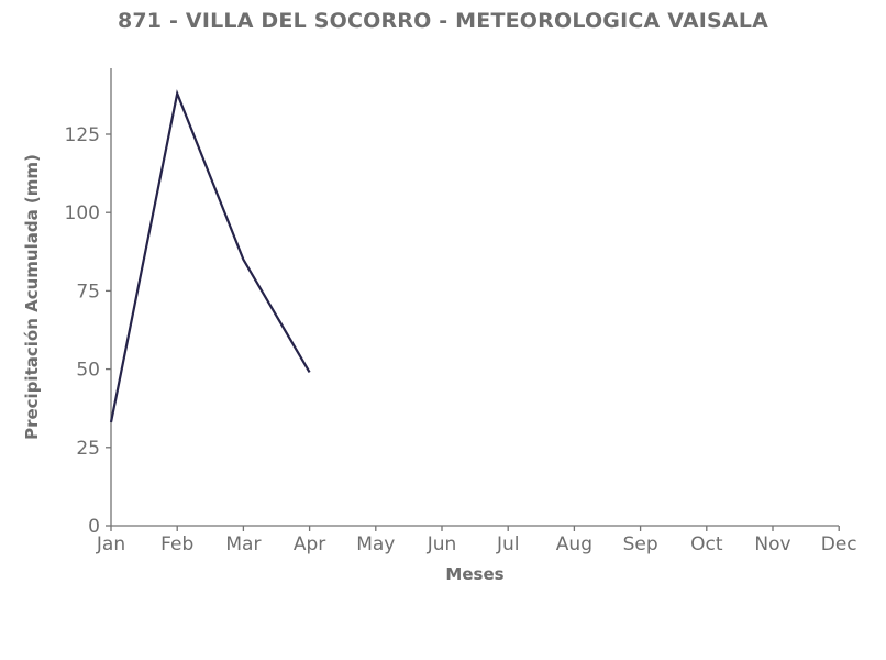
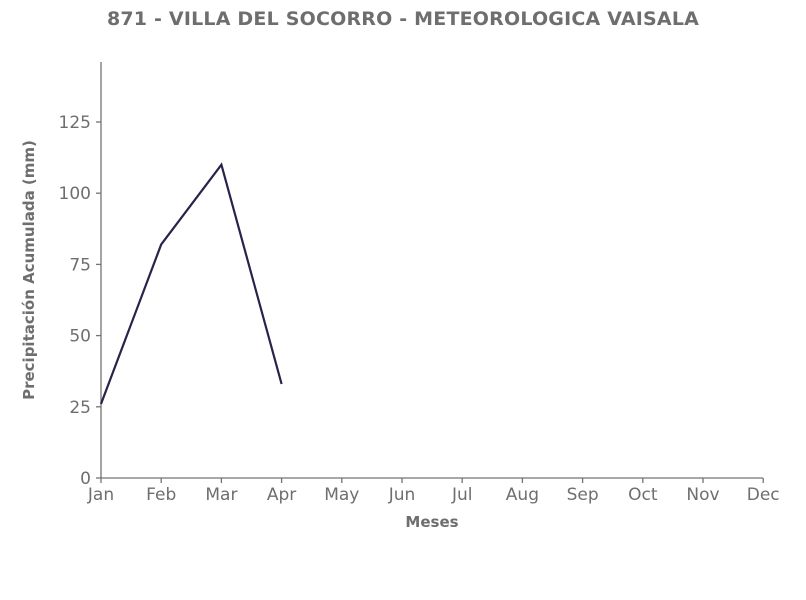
Jan: 33 -> 26
Feb: 138 -> 82
Mar: 85 -> 110
Apr: 49 -> 33
